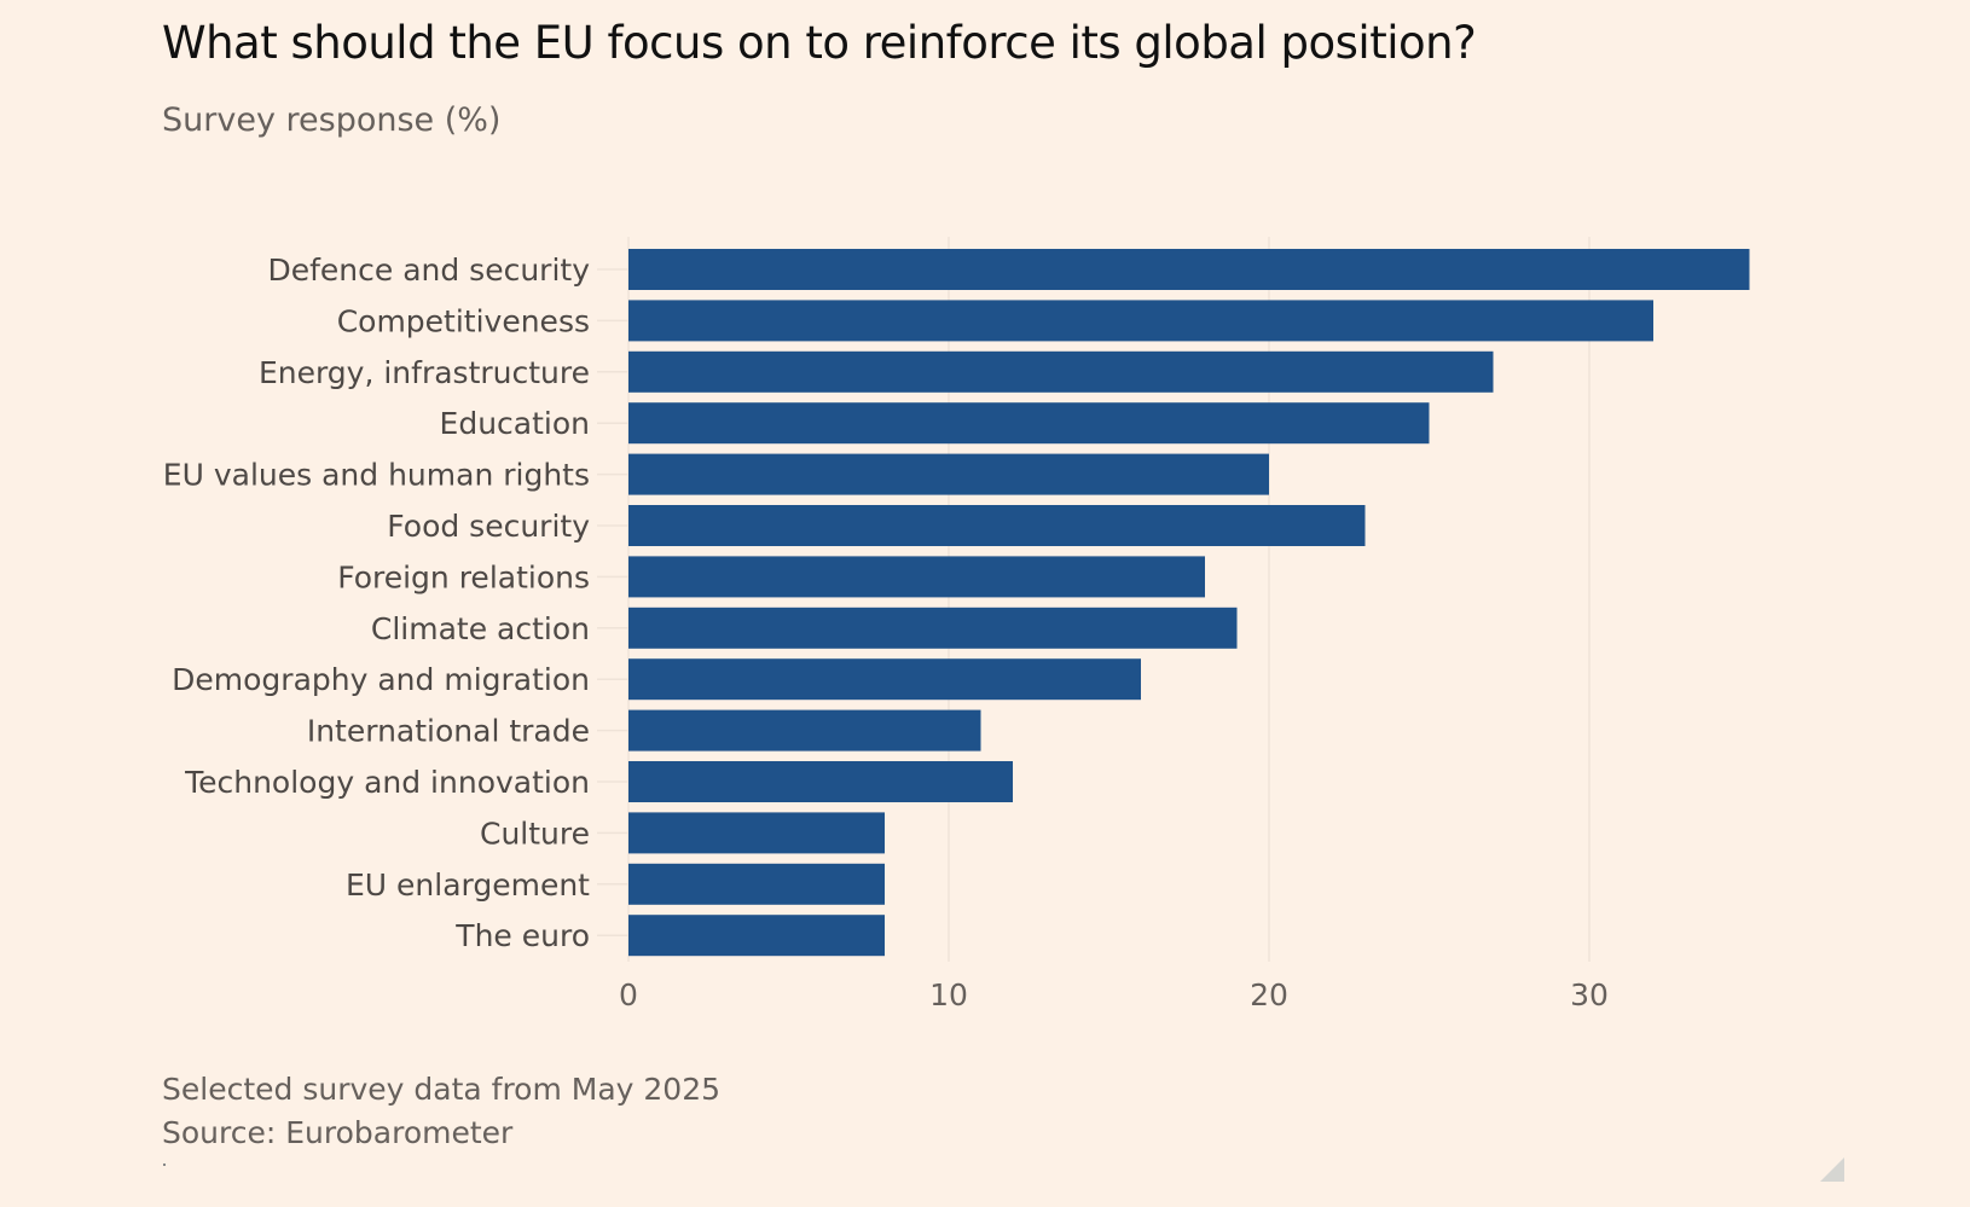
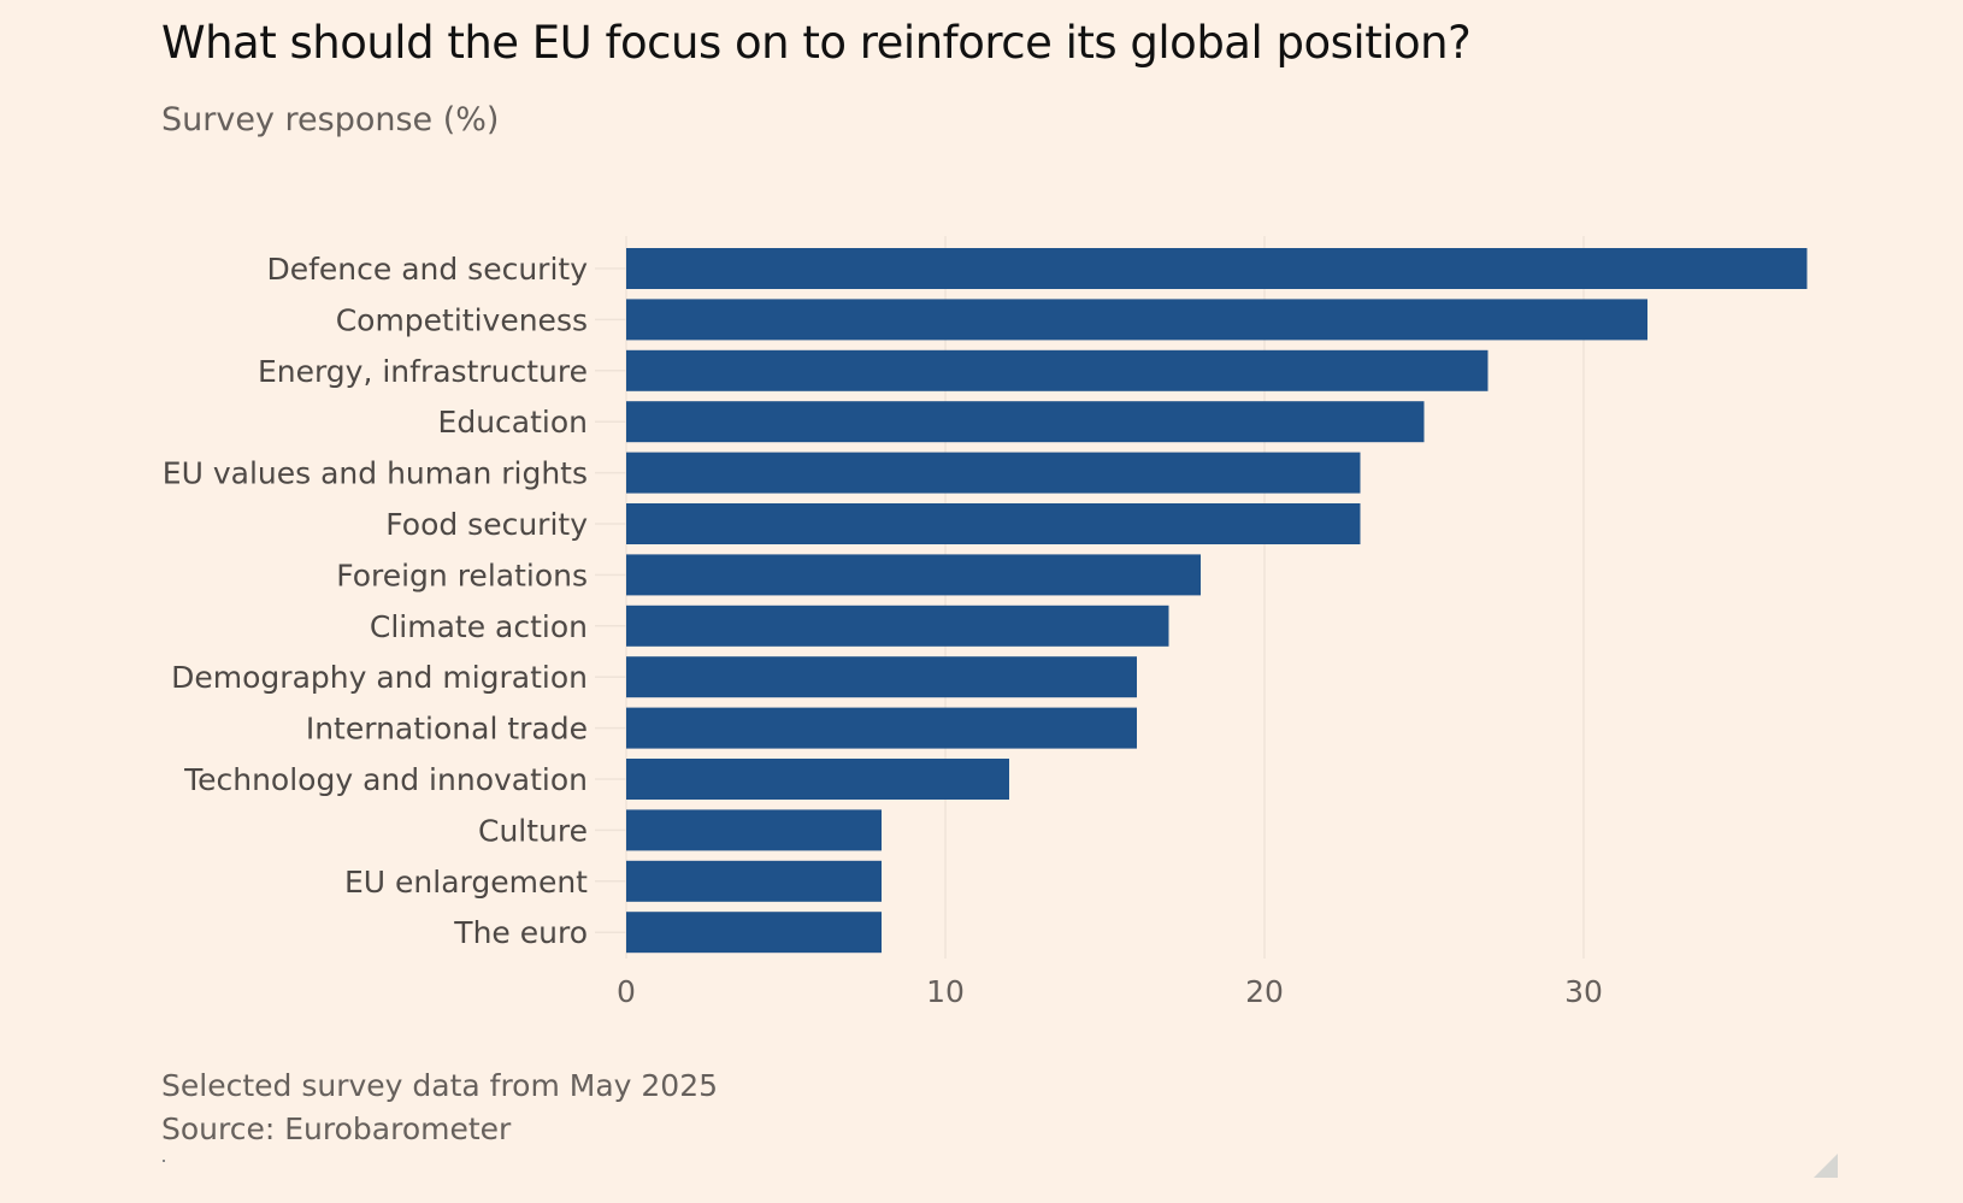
Defence and security: 35 -> 37
EU values and human rights: 20 -> 23
Climate action: 19 -> 17
International trade: 11 -> 16
